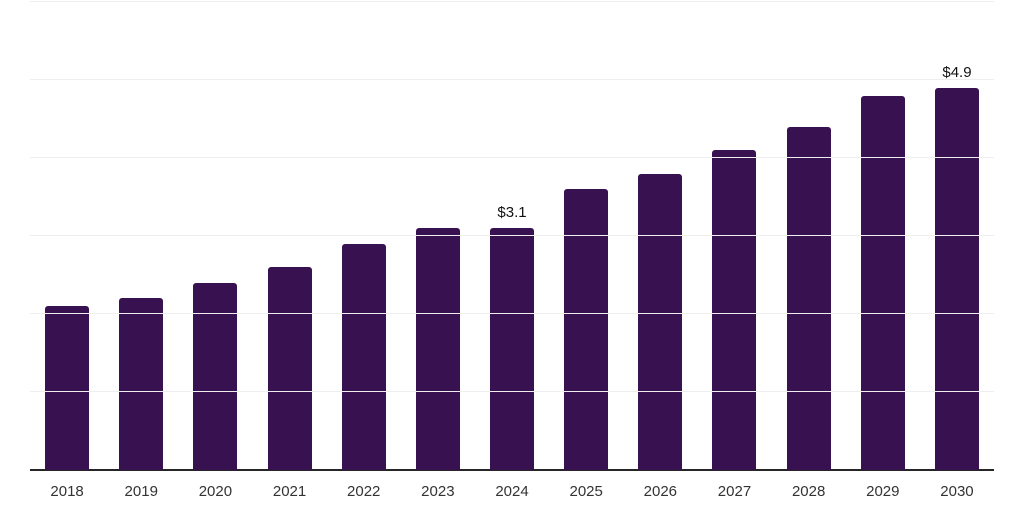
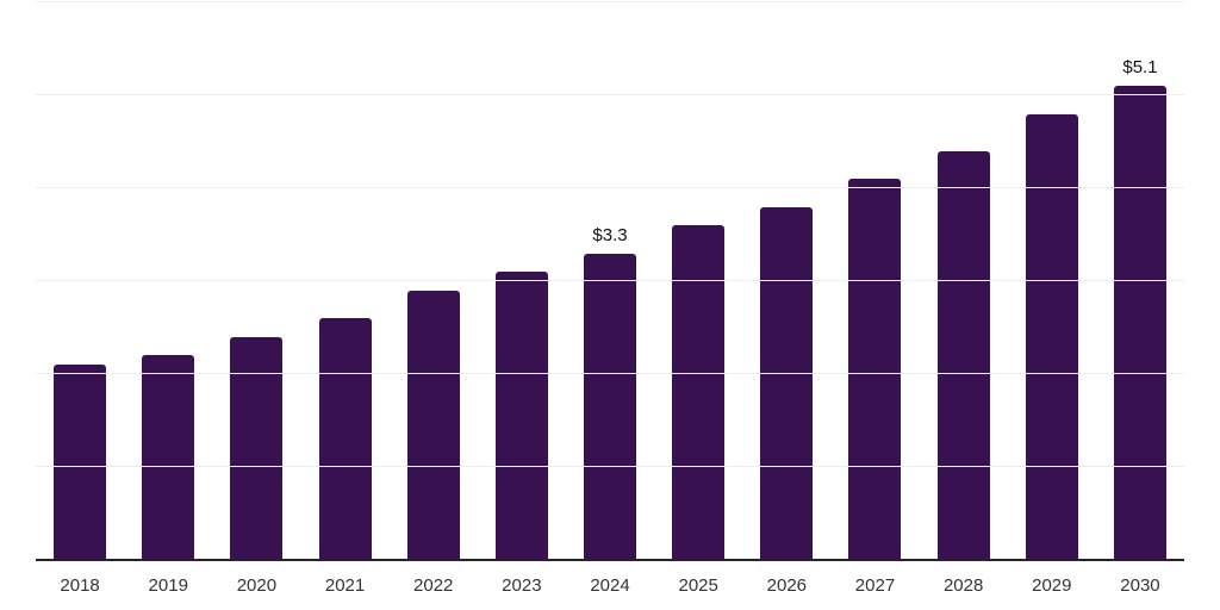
2024: $3.1 -> $3.3
2030: $4.9 -> $5.1
